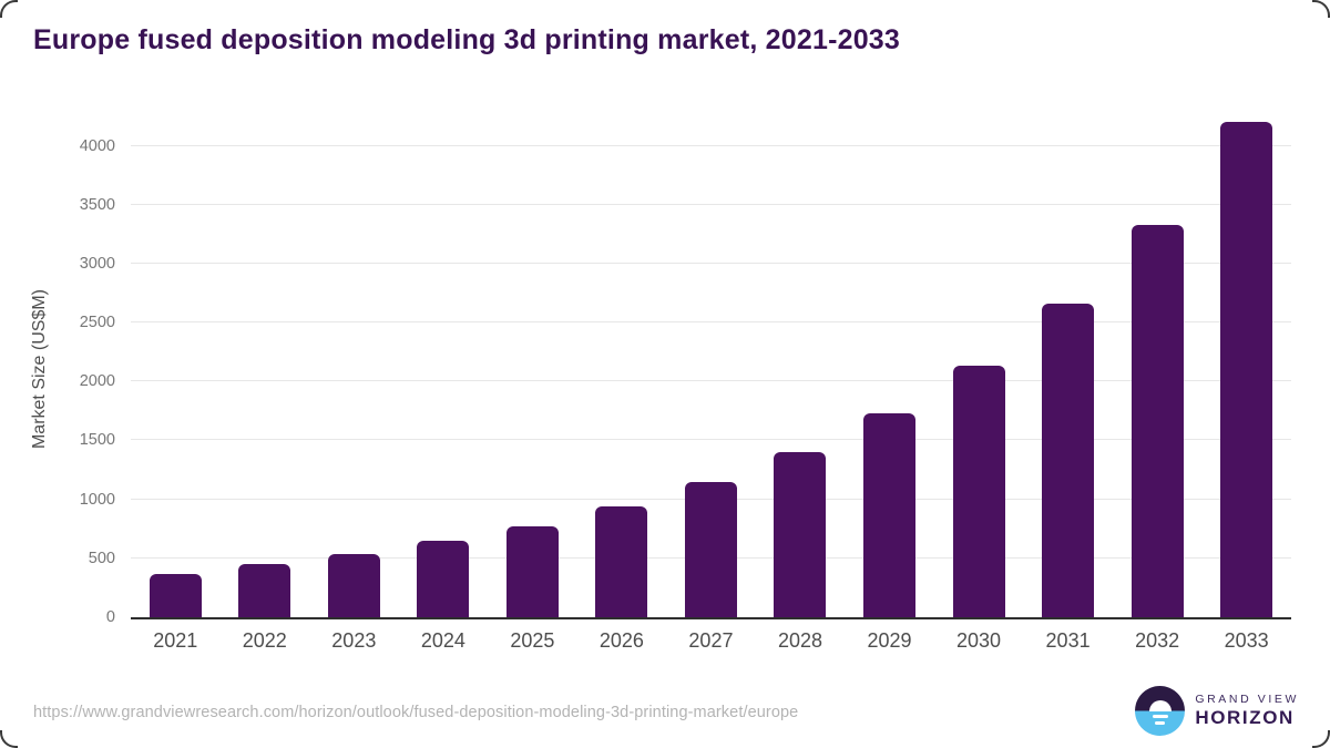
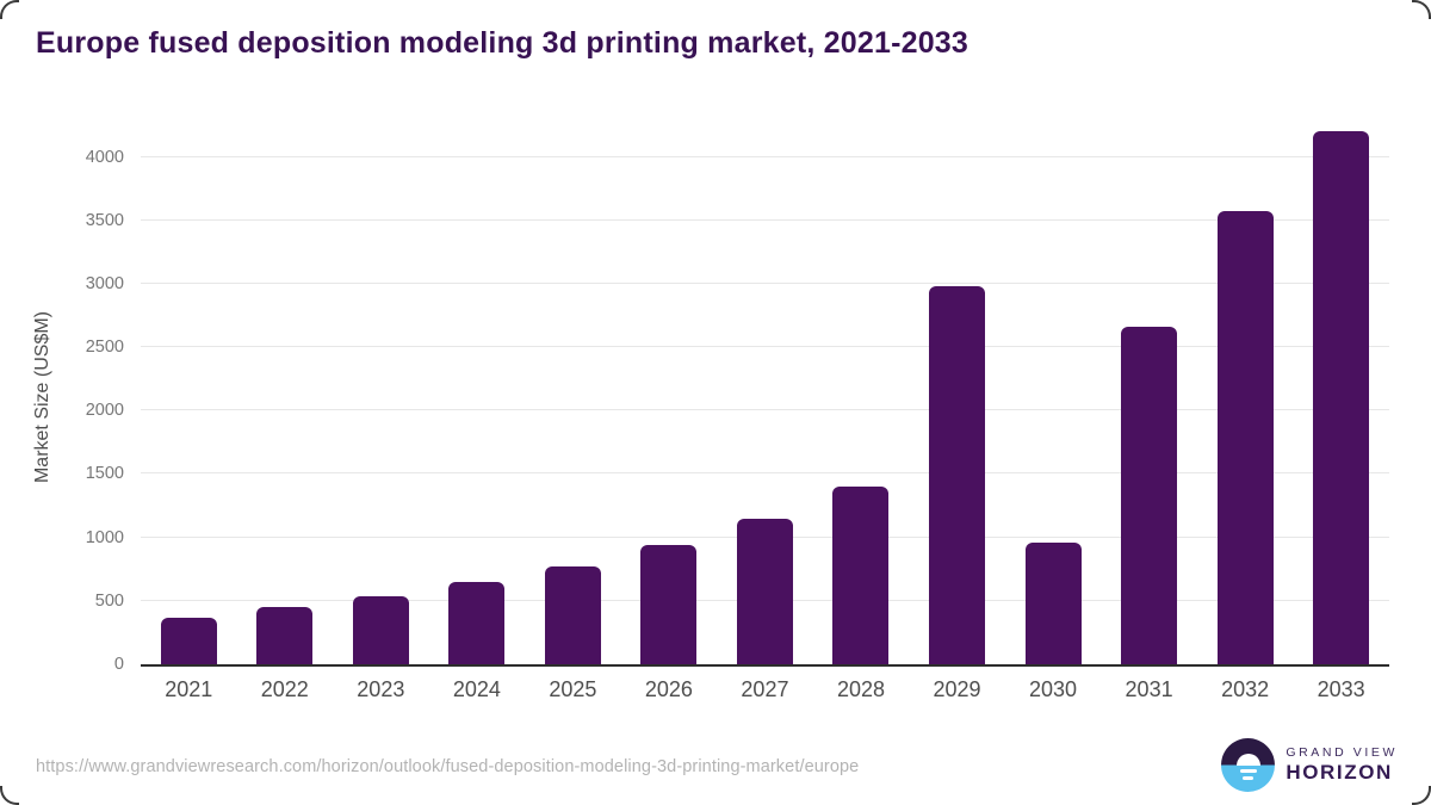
2029: 1730 -> 2980
2030: 2130 -> 960
2032: 3330 -> 3570
